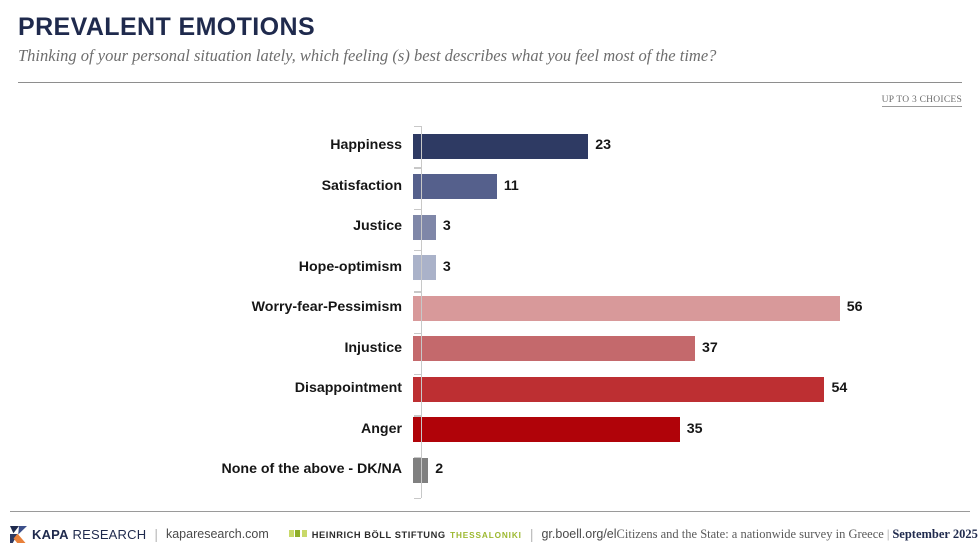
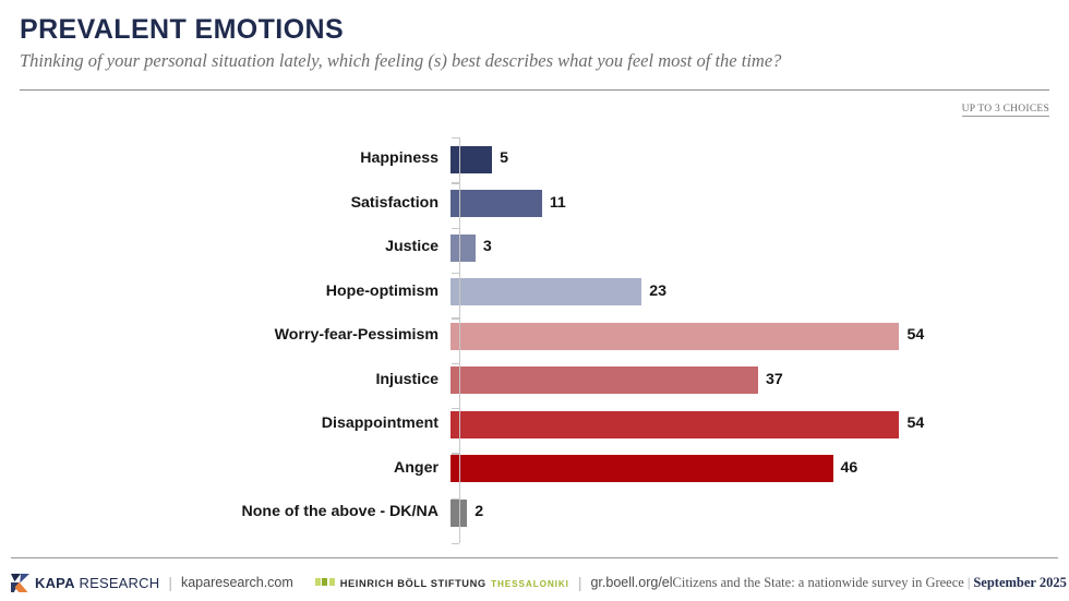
Happiness: 23 -> 5
Hope-optimism: 3 -> 23
Worry-fear-Pessimism: 56 -> 54
Anger: 35 -> 46
